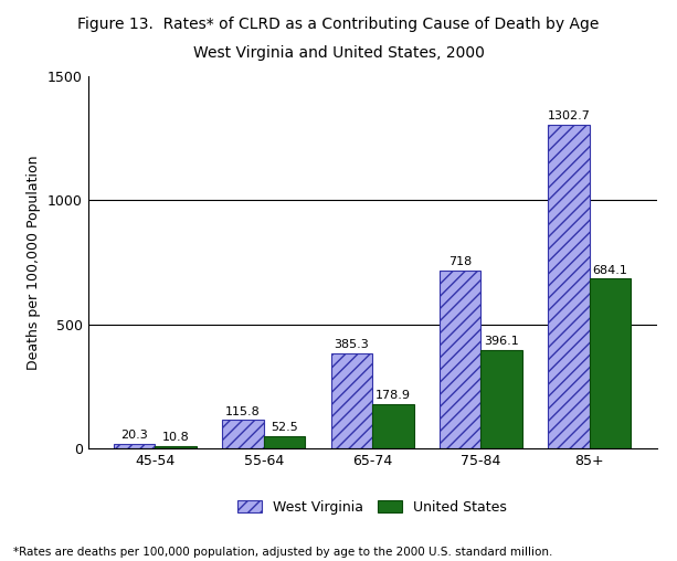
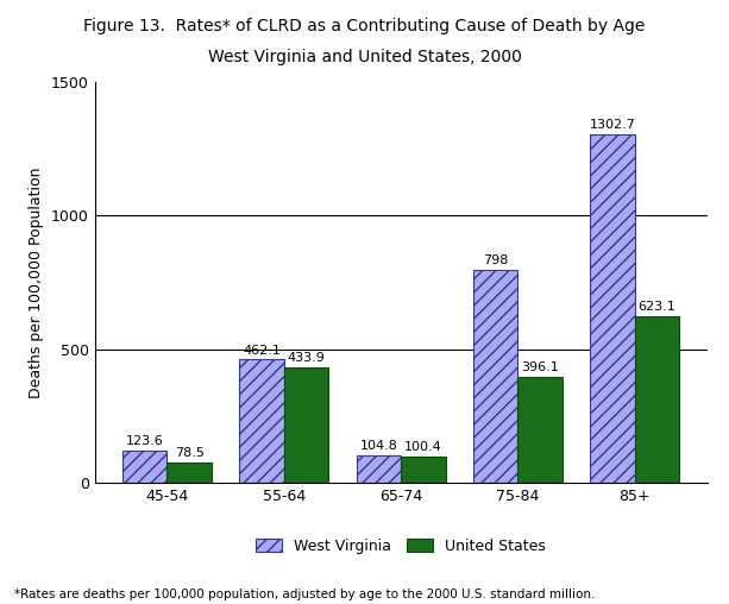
West Virginia/45-54: 20.3 -> 123.6
United States/45-54: 10.8 -> 78.5
West Virginia/55-64: 115.8 -> 462.1
United States/55-64: 52.5 -> 433.9
West Virginia/65-74: 385.3 -> 104.8
United States/65-74: 178.9 -> 100.4
West Virginia/75-84: 718 -> 798
United States/85+: 684.1 -> 623.1
